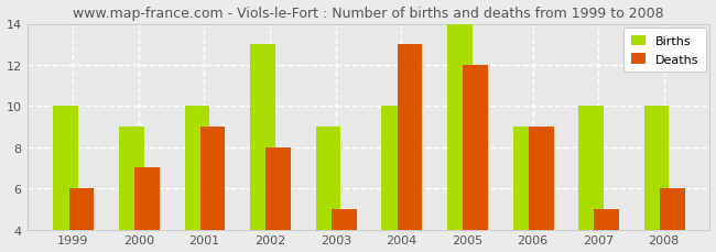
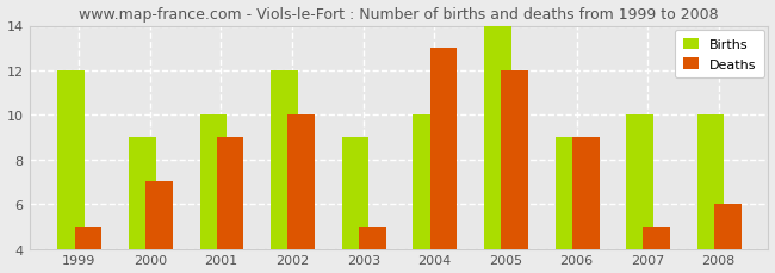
Births/1999: 10 -> 12
Deaths/1999: 6 -> 5
Births/2002: 13 -> 12
Deaths/2002: 8 -> 10
